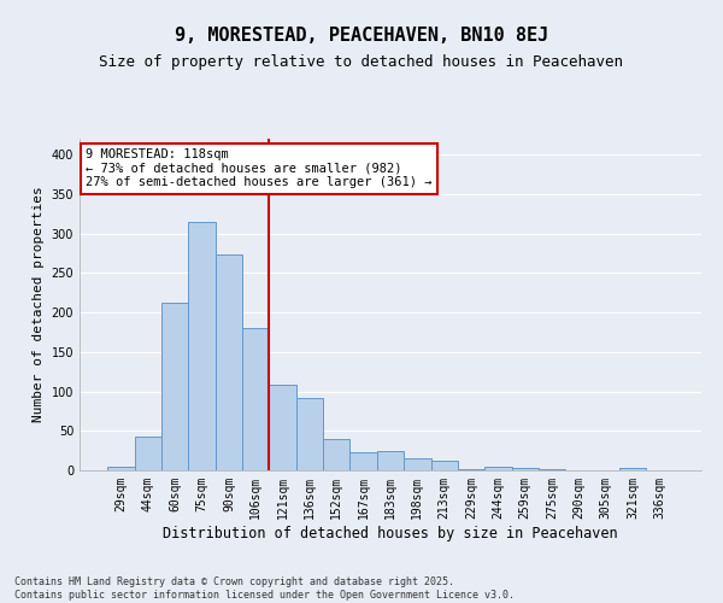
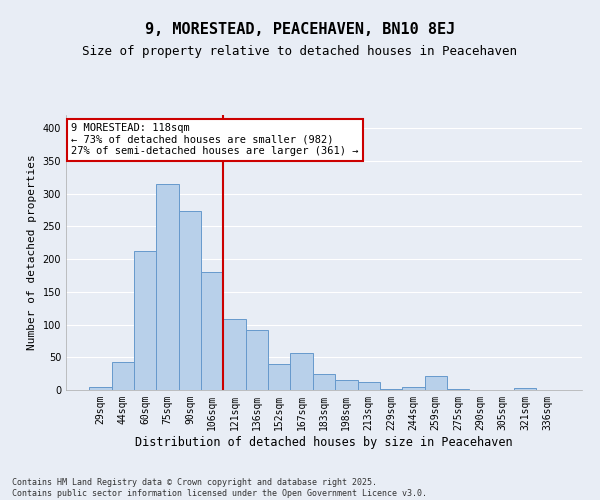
167sqm: 23 -> 56
259sqm: 3 -> 22
